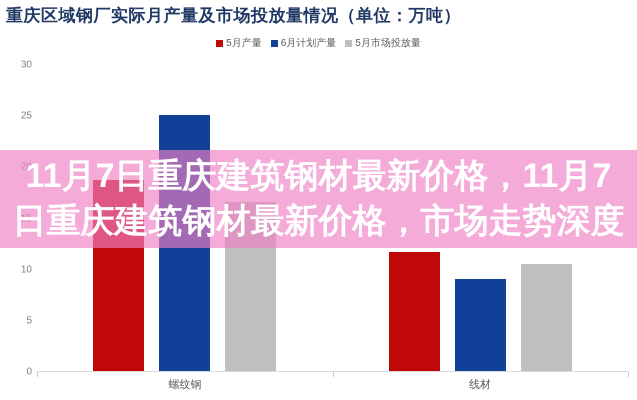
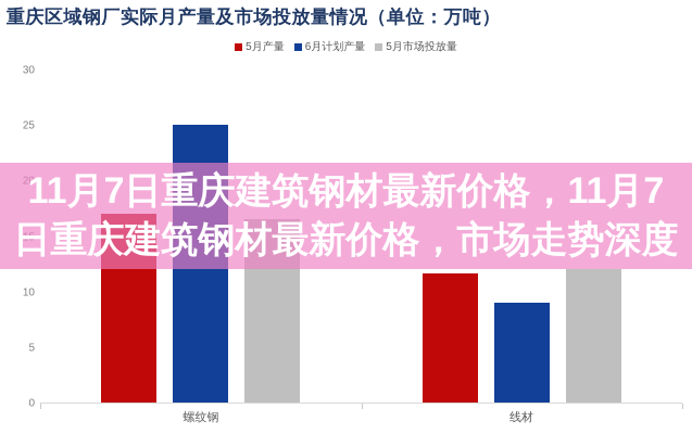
5月产量/螺纹钢: 18.7 -> 17.0
5月市场投放量/线材: 10.5 -> 12.0
